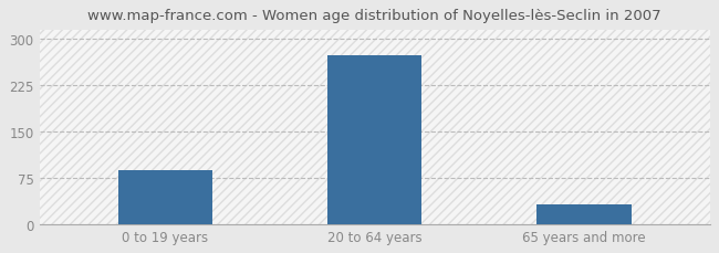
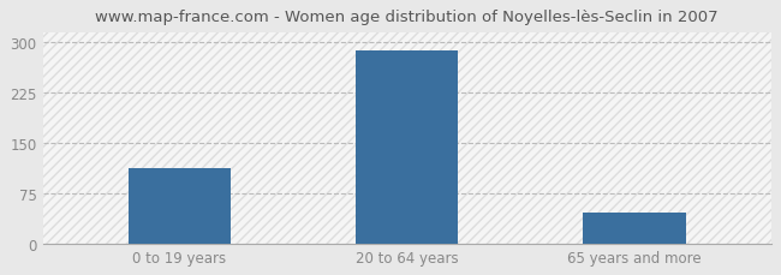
0 to 19 years: 88 -> 113
20 to 64 years: 274 -> 288
65 years and more: 32 -> 46
